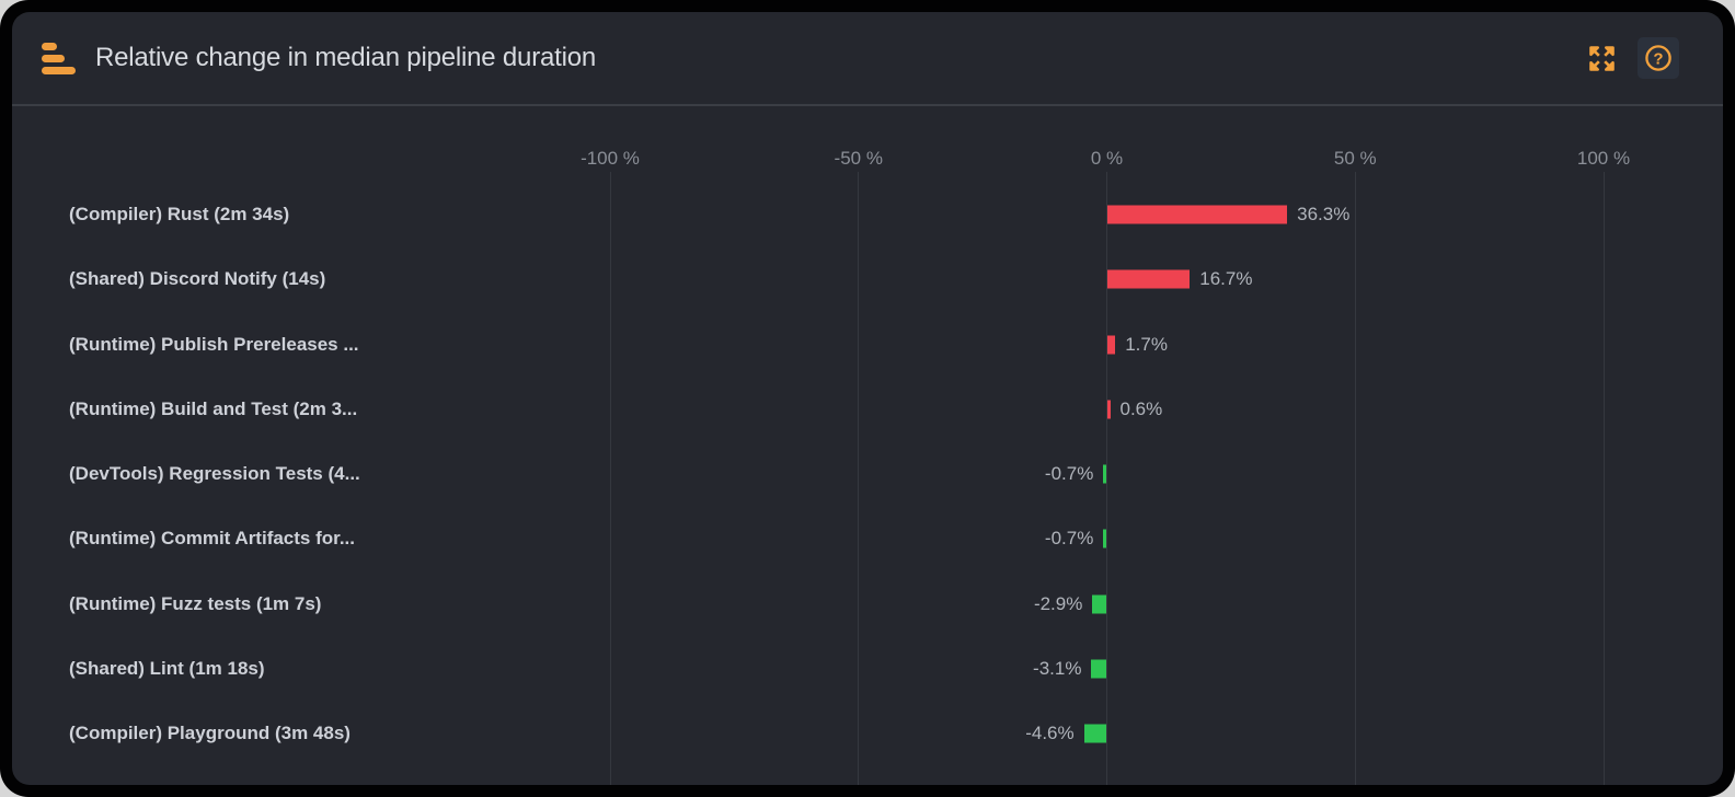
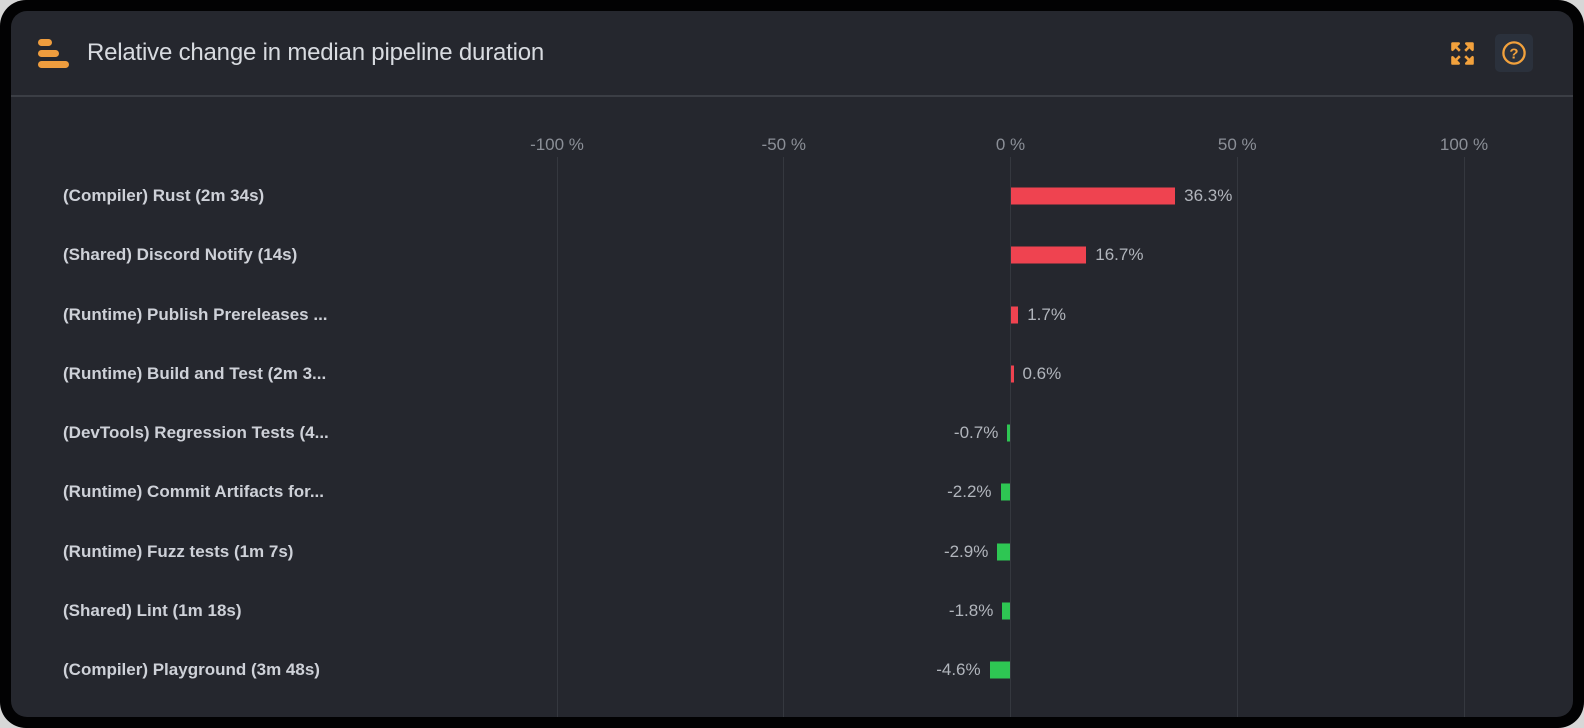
(Runtime) Commit Artifacts for...: -0.7% -> -2.2%
(Shared) Lint (1m 18s): -3.1% -> -1.8%
